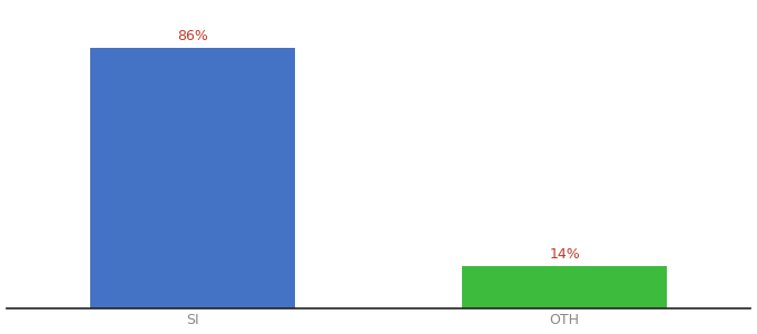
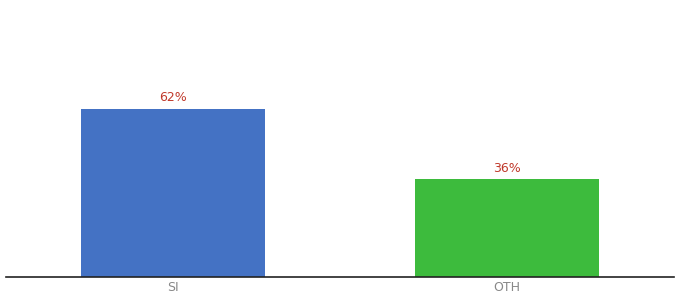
SI: 86% -> 62%
OTH: 14% -> 36%
